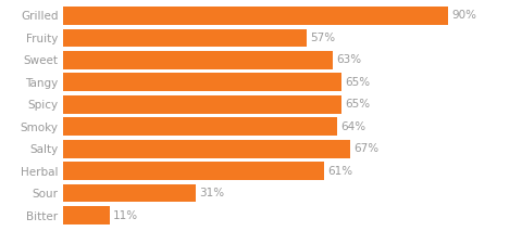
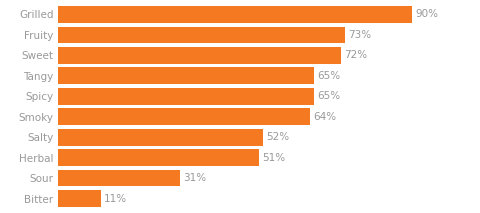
Fruity: 57% -> 73%
Sweet: 63% -> 72%
Salty: 67% -> 52%
Herbal: 61% -> 51%
